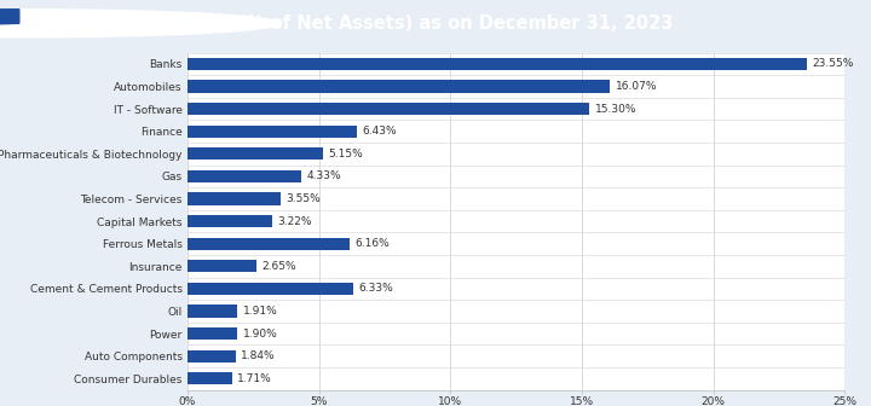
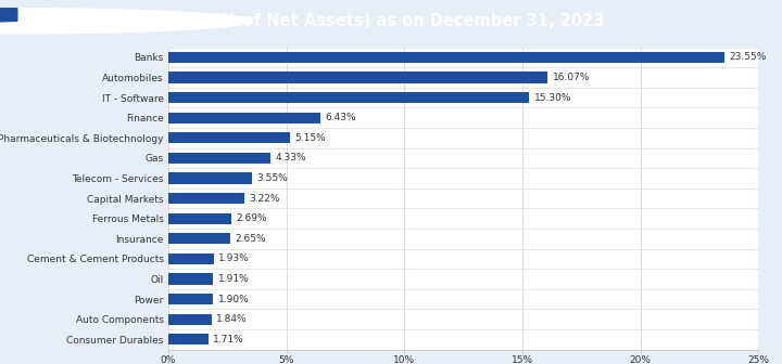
Ferrous Metals: 6.16% -> 2.69%
Cement & Cement Products: 6.33% -> 1.93%
